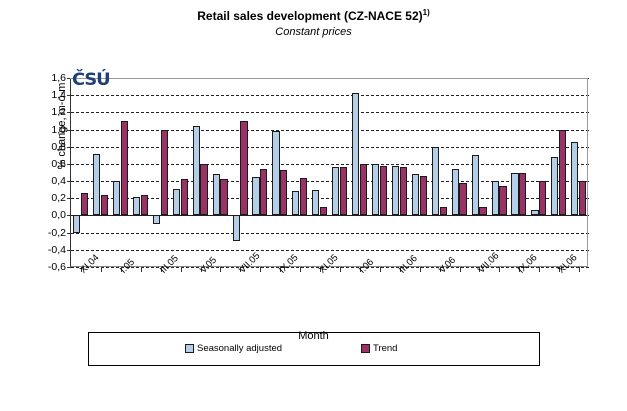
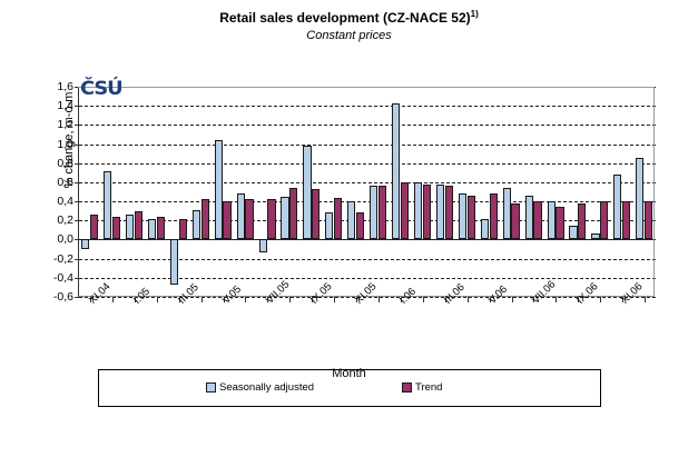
Seasonally adjusted/XI.04: -0,2 -> -0,1
Seasonally adjusted/I.05: 0,4 -> 0,3
Trend/I.05: 1,1 -> 0,3
Seasonally adjusted/III.05: -0,1 -> -0,5
Trend/III.05: 1,0 -> 0,2
Trend/V.05: 0,6 -> 0,4
Seasonally adjusted/VII.05: -0,3 -> -0,1
Trend/VII.05: 1,1 -> 0,4
Seasonally adjusted/XI.05: 0,3 -> 0,4
Trend/XI.05: 0,1 -> 0,3
Seasonally adjusted/V.06: 0,8 -> 0,2
Trend/V.06: 0,1 -> 0,5
Seasonally adjusted/VII.06: 0,7 -> 0,5
Trend/VII.06: 0,1 -> 0,4
Seasonally adjusted/IX.06: 0,5 -> 0,1
Trend/IX.06: 0,5 -> 0,4
Trend/XI.06: 1,0 -> 0,4
